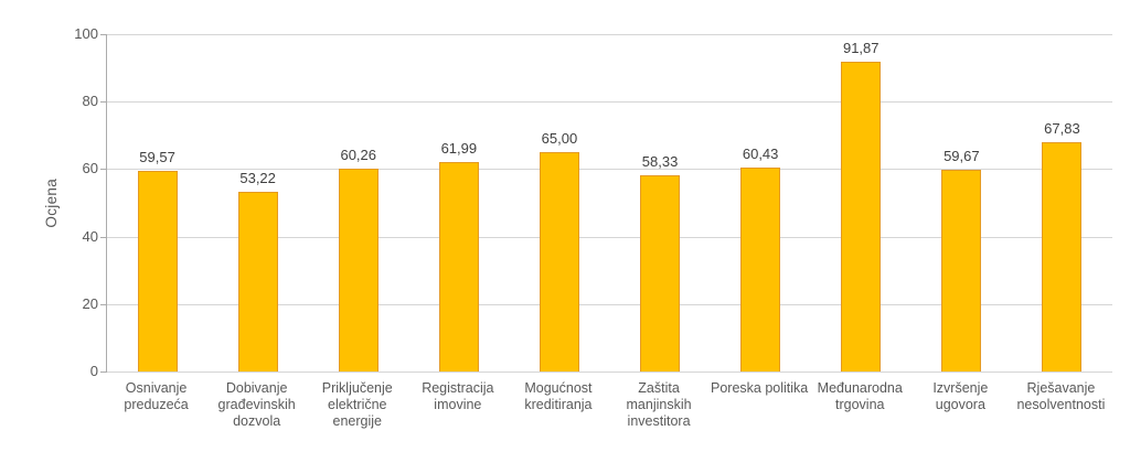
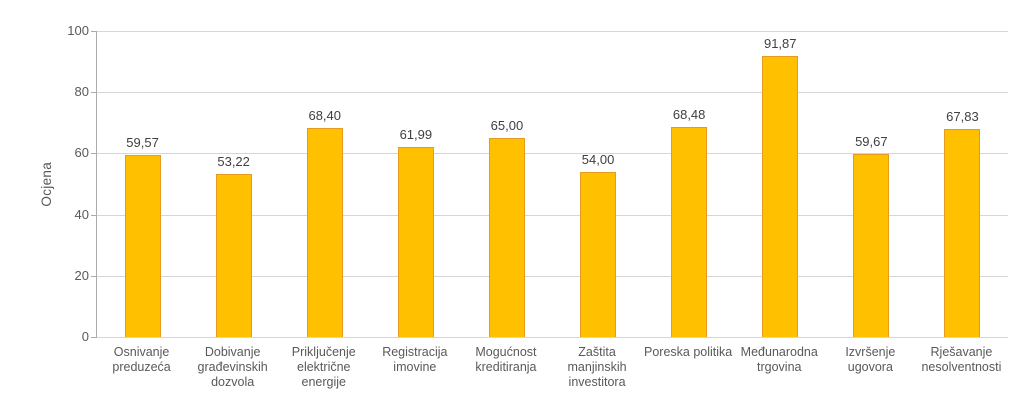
Priključenje električne energije: 60,26 -> 68,40
Zaštita manjinskih investitora: 58,33 -> 54,00
Poreska politika: 60,43 -> 68,48
